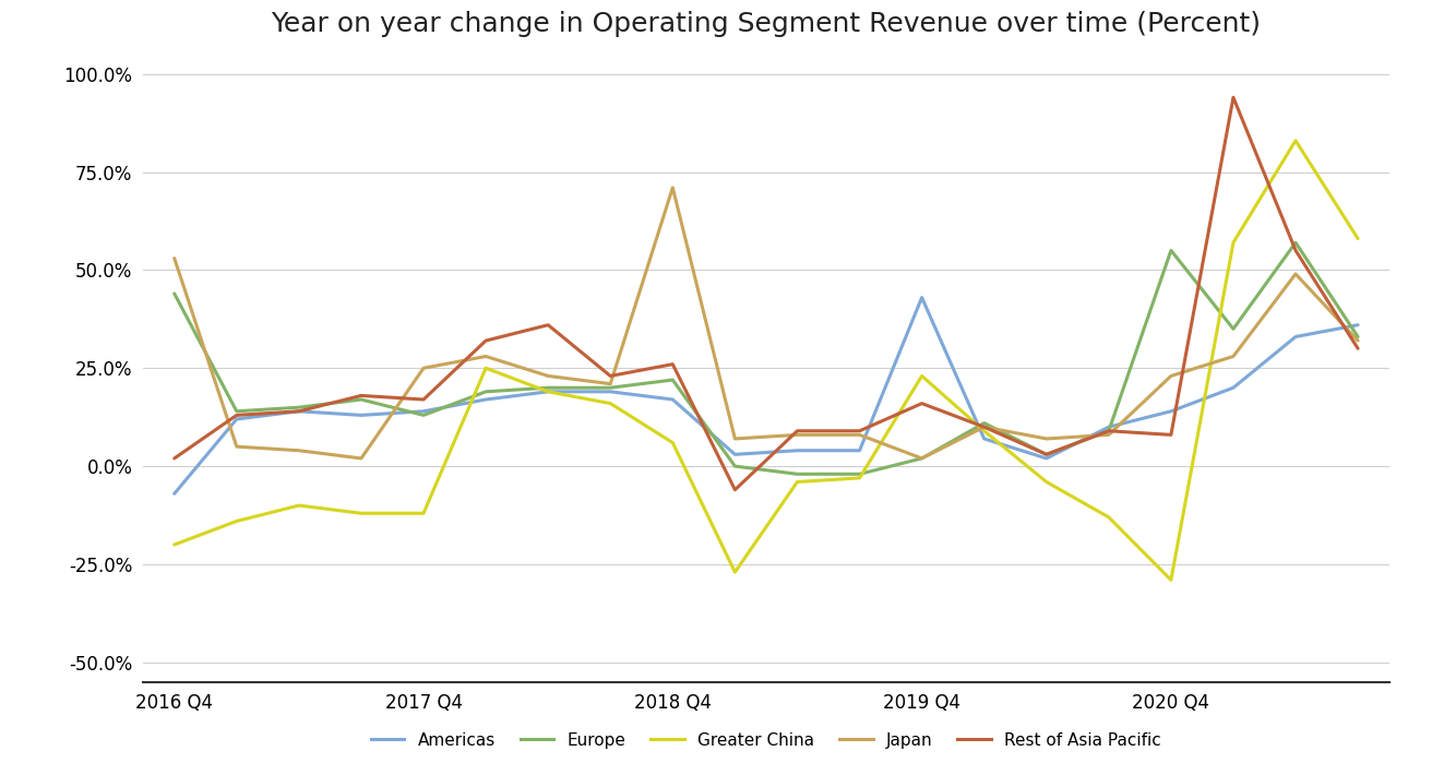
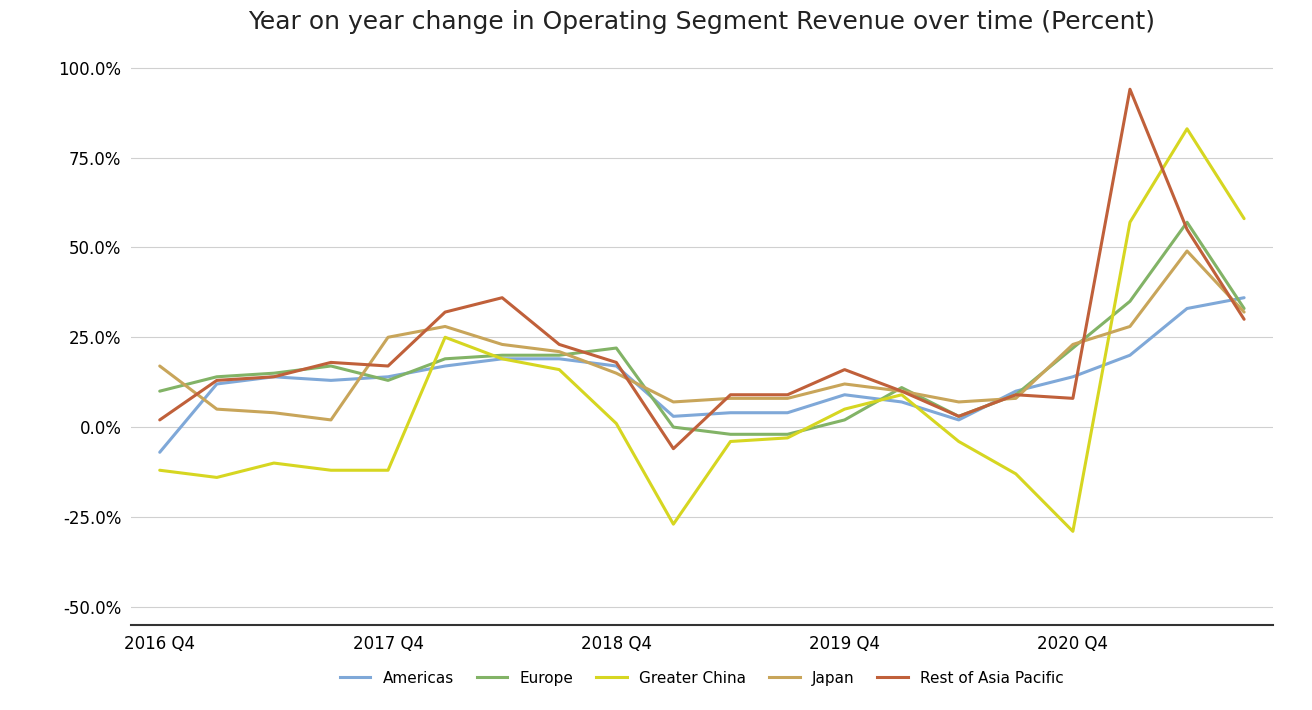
Europe/2016 Q4: 44% -> 10%
Greater China/2016 Q4: -20% -> -12%
Japan/2016 Q4: 53% -> 17%
Greater China/2018 Q4: 6% -> 1%
Japan/2018 Q4: 71% -> 15%
Rest of Asia Pacific/2018 Q4: 26% -> 18%
Americas/2019 Q4: 43% -> 9%
Greater China/2019 Q4: 23% -> 5%
Japan/2019 Q4: 2% -> 12%
Europe/2020 Q4: 55% -> 22%
